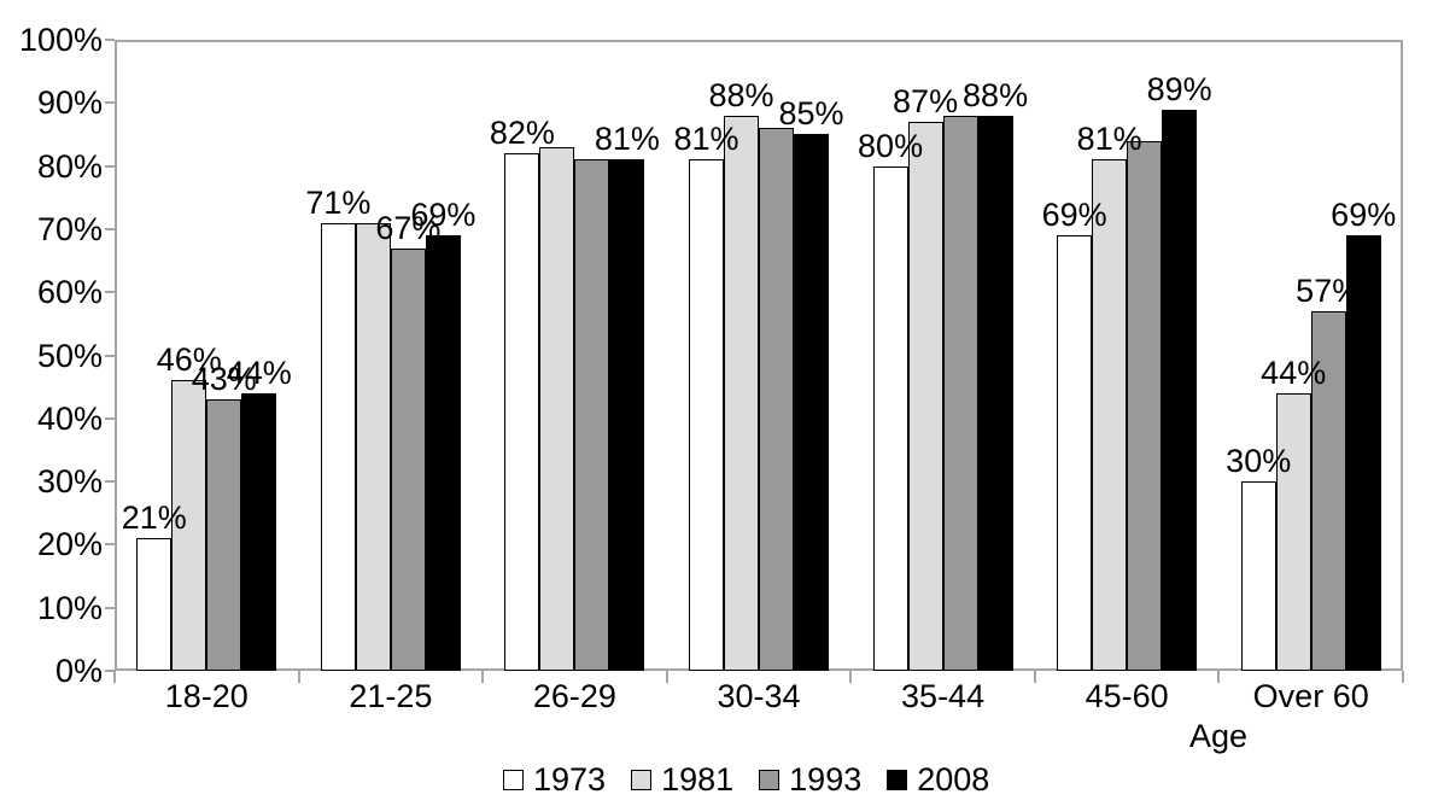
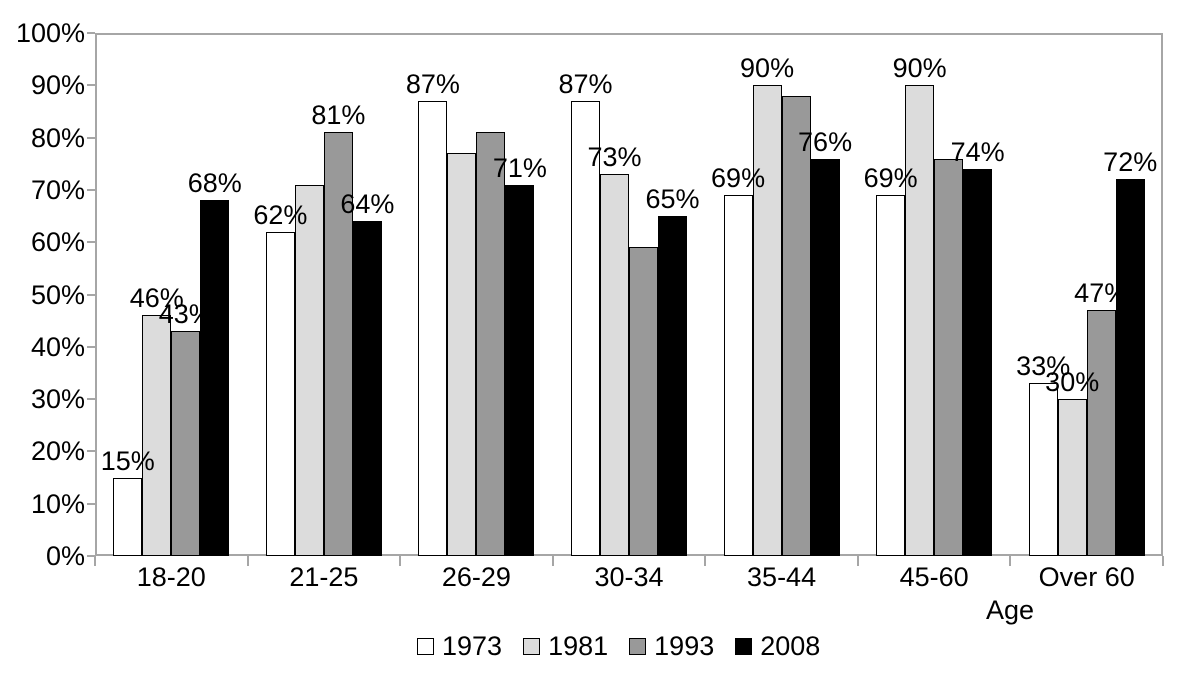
1973/18-20: 21% -> 15%
2008/18-20: 44% -> 68%
1973/21-25: 71% -> 62%
1993/21-25: 67% -> 81%
2008/21-25: 69% -> 64%
1973/26-29: 82% -> 87%
1981/26-29: 83% -> 77%
2008/26-29: 81% -> 71%
1973/30-34: 81% -> 87%
1981/30-34: 88% -> 73%
1993/30-34: 86% -> 59%
2008/30-34: 85% -> 65%
1973/35-44: 80% -> 69%
1981/35-44: 87% -> 90%
2008/35-44: 88% -> 76%
1981/45-60: 81% -> 90%
1993/45-60: 84% -> 76%
2008/45-60: 89% -> 74%
1973/Over 60: 30% -> 33%
1981/Over 60: 44% -> 30%
1993/Over 60: 57% -> 47%
2008/Over 60: 69% -> 72%
